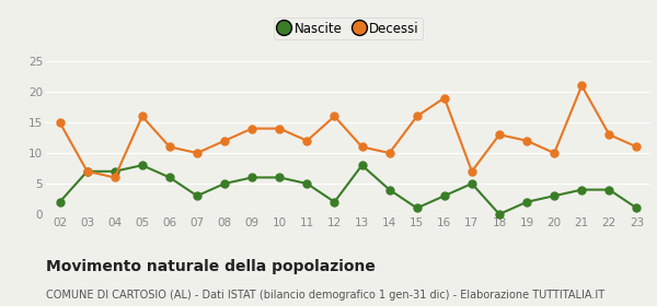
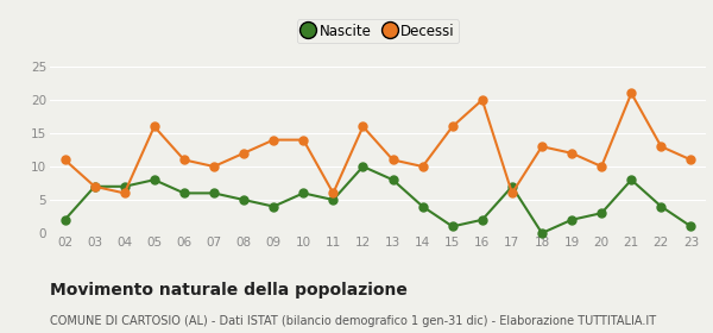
Decessi/02: 15 -> 11
Nascite/07: 3 -> 6
Nascite/09: 6 -> 4
Decessi/11: 12 -> 6
Nascite/12: 2 -> 10
Nascite/16: 3 -> 2
Decessi/16: 19 -> 20
Nascite/17: 5 -> 7
Decessi/17: 7 -> 6
Nascite/21: 4 -> 8
